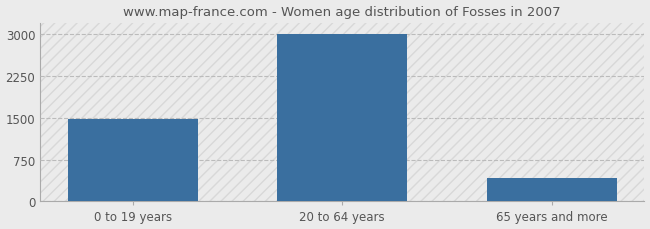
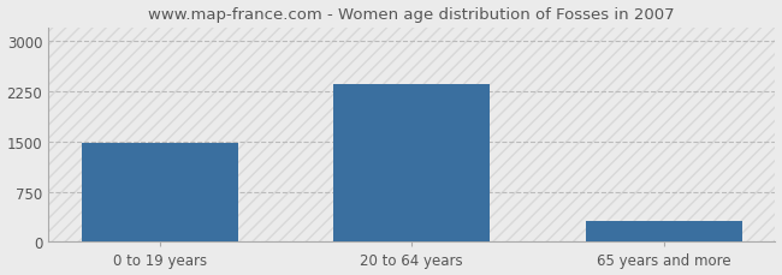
20 to 64 years: 3000 -> 2360
65 years and more: 420 -> 320
